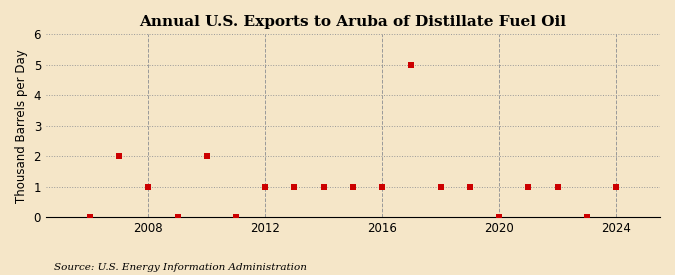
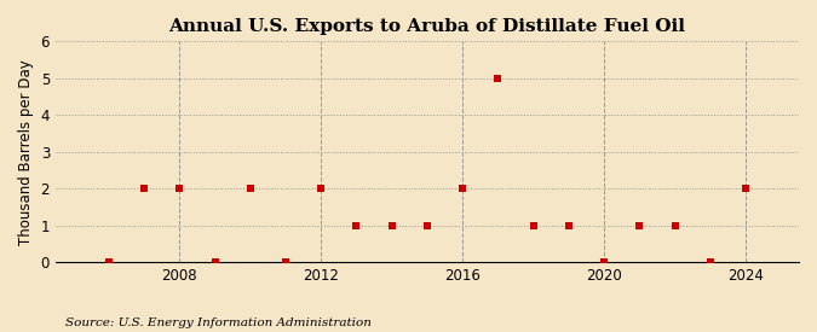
2008: 1 -> 2
2012: 1 -> 2
2016: 1 -> 2
2024: 1 -> 2
